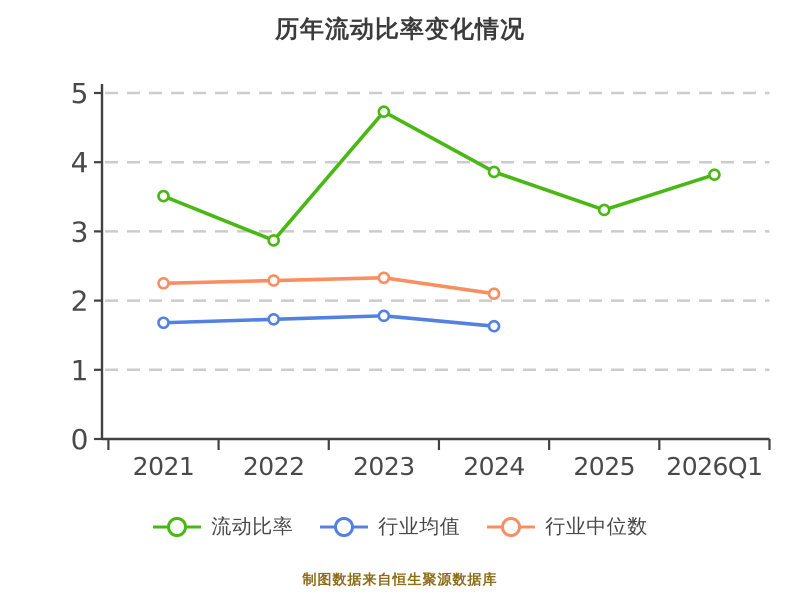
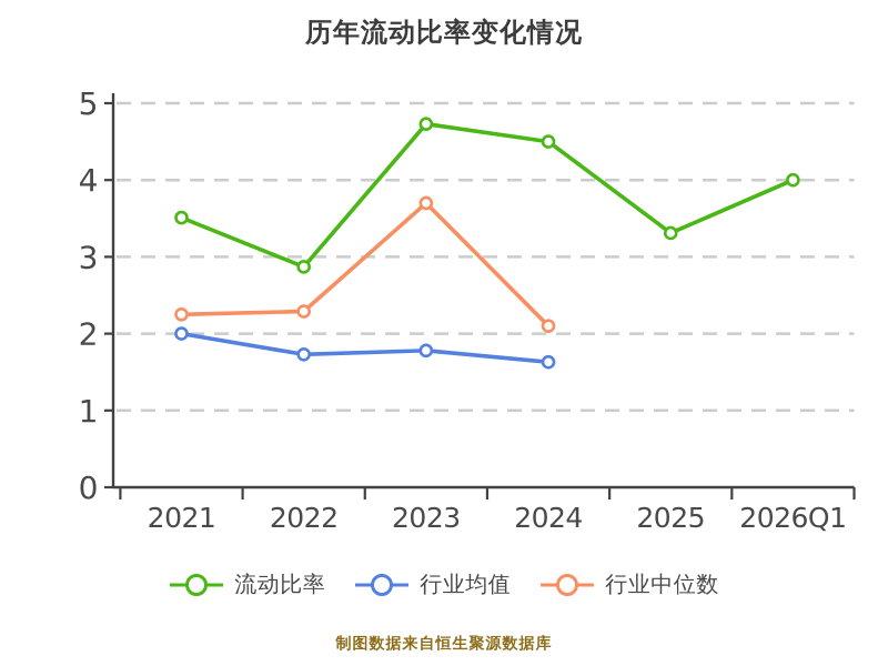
行业均值/2021: 1.7 -> 2.0
行业中位数/2023: 2.3 -> 3.7
流动比率/2024: 3.9 -> 4.5
流动比率/2026Q1: 3.8 -> 4.0
